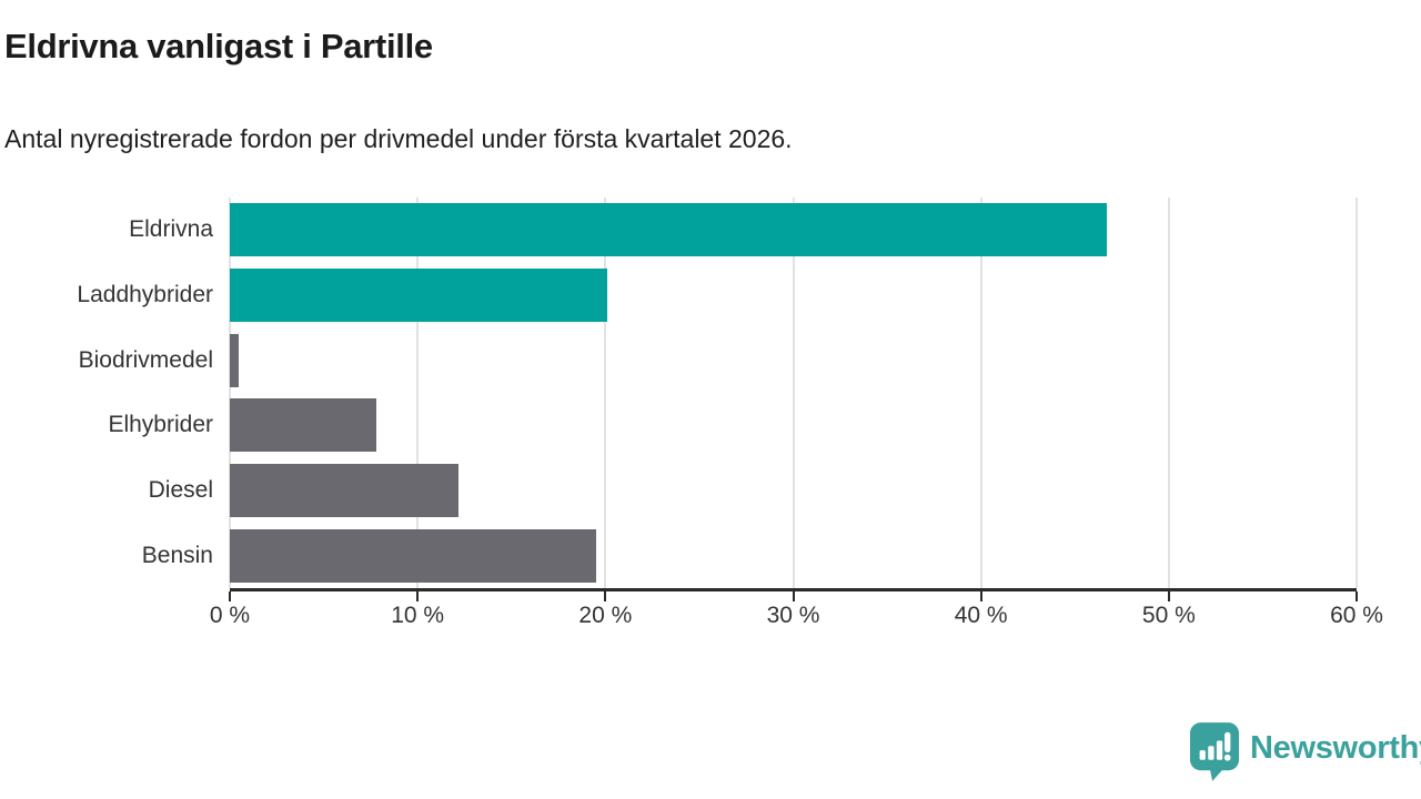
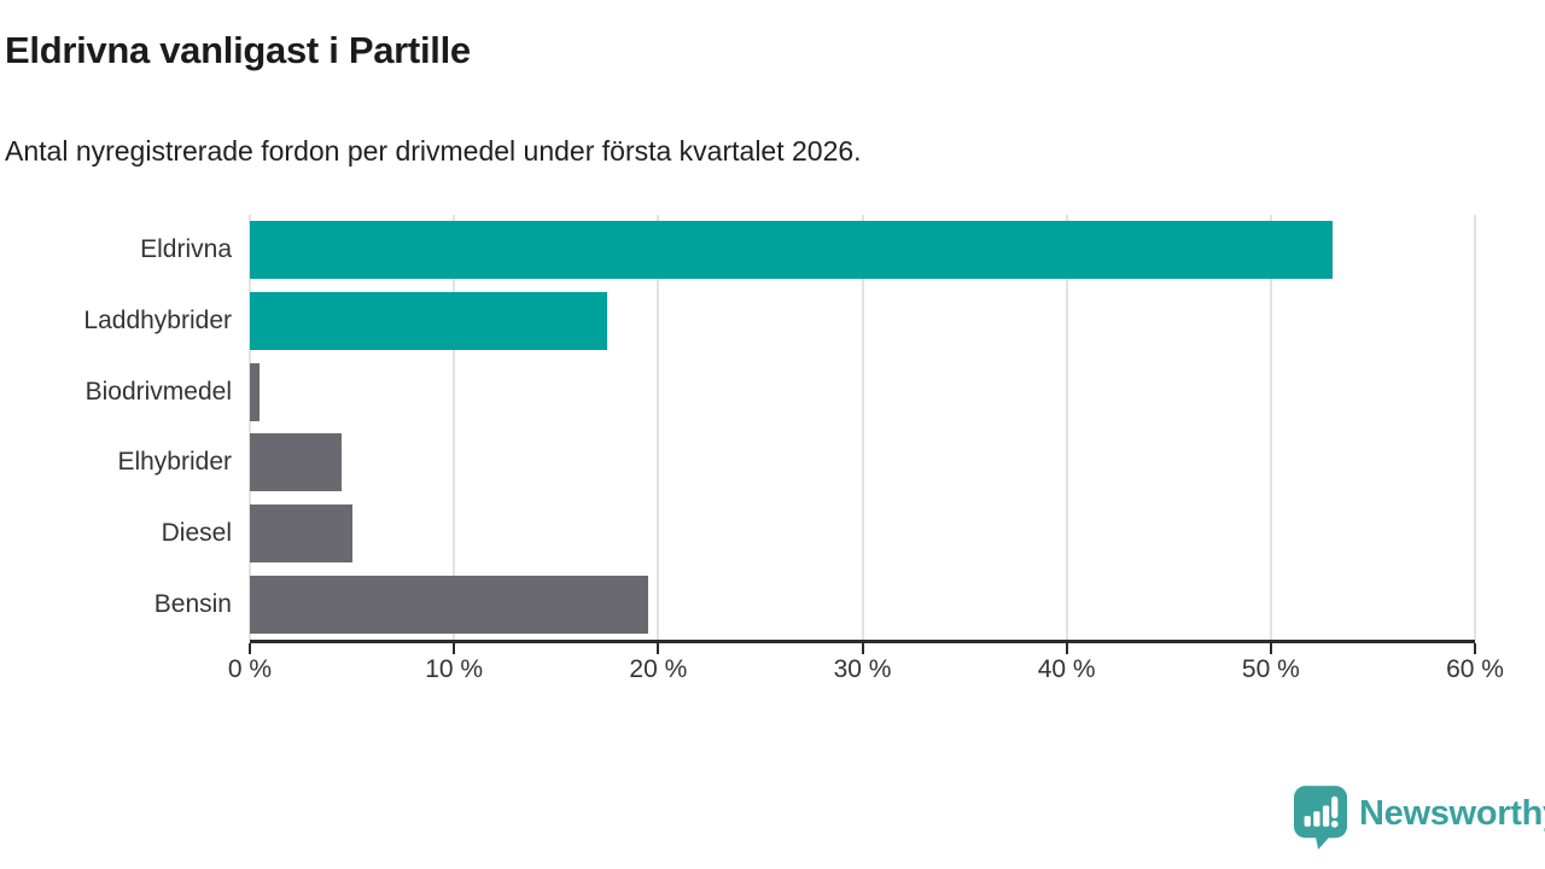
Eldrivna: 46.7% -> 53.0%
Laddhybrider: 20.1% -> 17.5%
Elhybrider: 7.8% -> 4.5%
Diesel: 12.2% -> 5.0%
